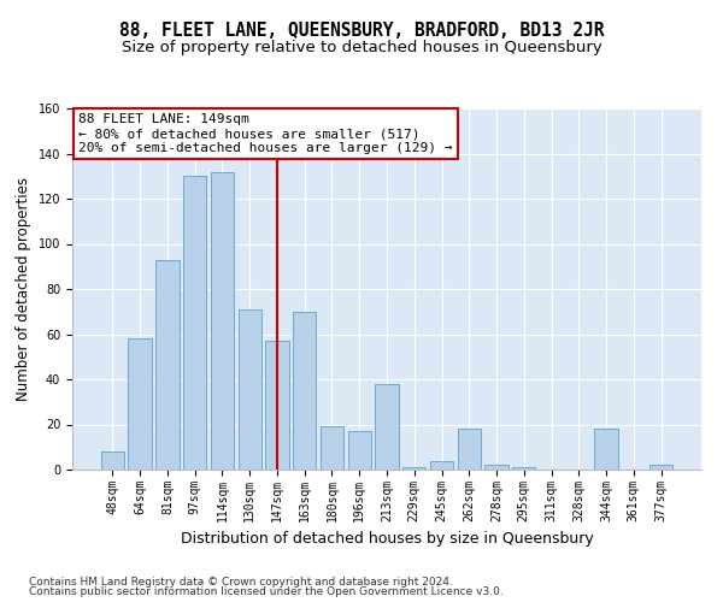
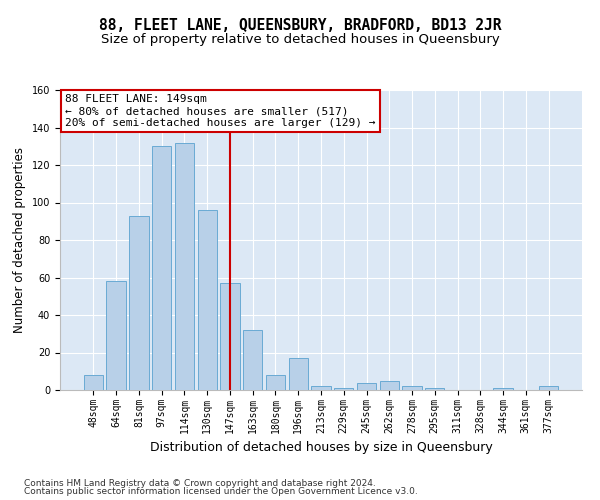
130sqm: 71 -> 96
163sqm: 70 -> 32
180sqm: 19 -> 8
213sqm: 38 -> 2
262sqm: 18 -> 5
344sqm: 18 -> 1
